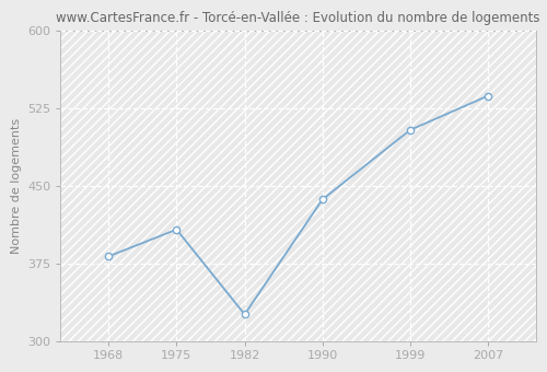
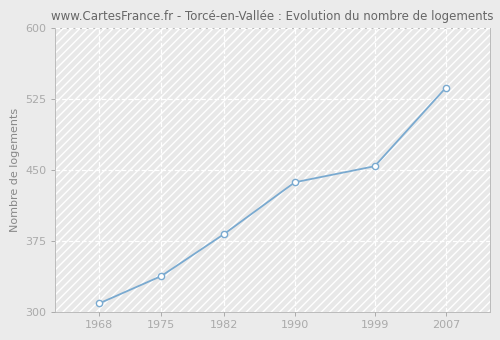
1968: 382 -> 309
1975: 408 -> 338
1982: 326 -> 382
1999: 504 -> 454
